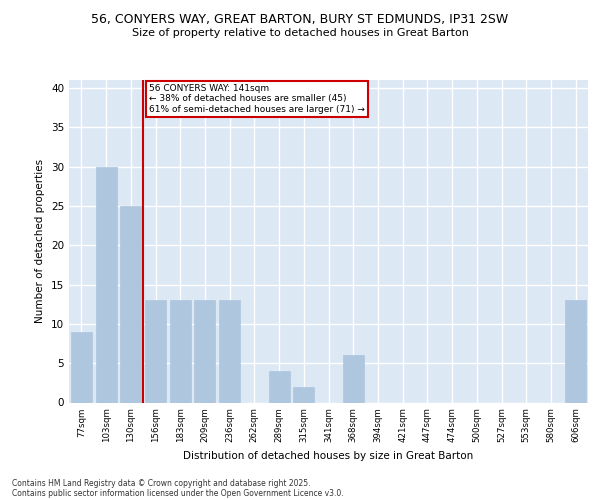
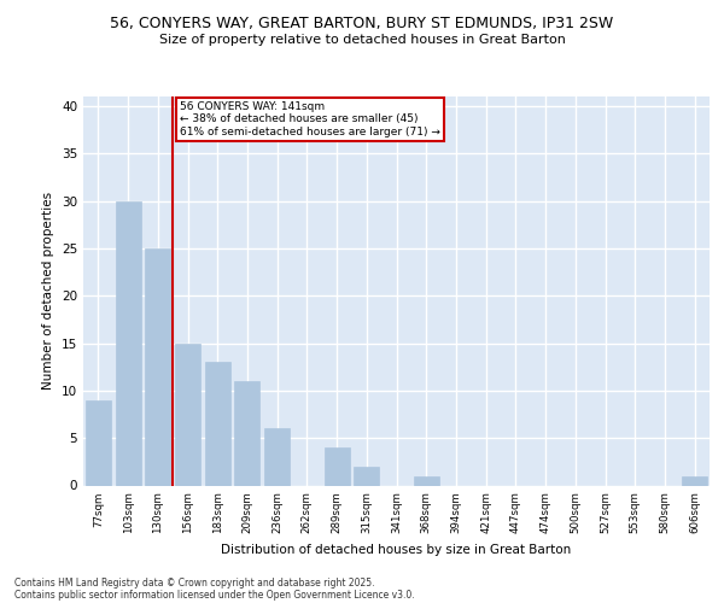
156sqm: 13 -> 15
209sqm: 13 -> 11
236sqm: 13 -> 6
368sqm: 6 -> 1
606sqm: 13 -> 1
